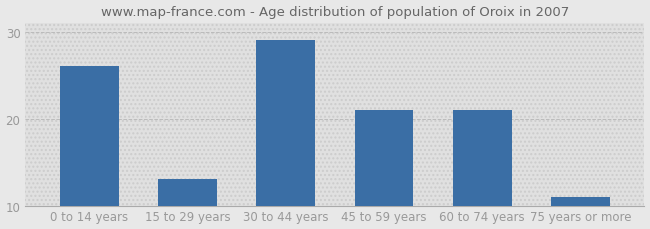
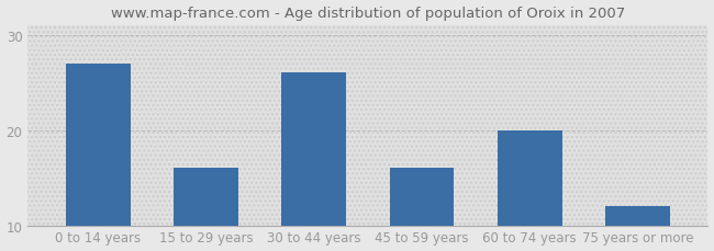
0 to 14 years: 26 -> 27
15 to 29 years: 13 -> 16
30 to 44 years: 29 -> 26
45 to 59 years: 21 -> 16
60 to 74 years: 21 -> 20
75 years or more: 11 -> 12
